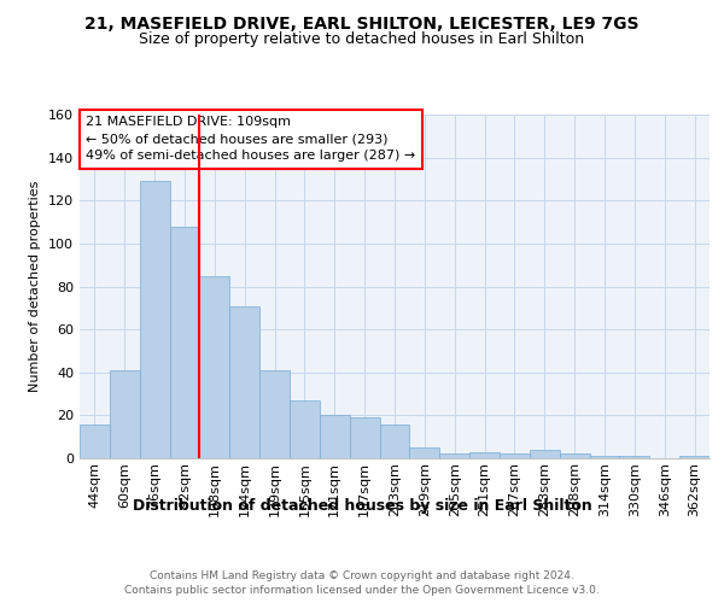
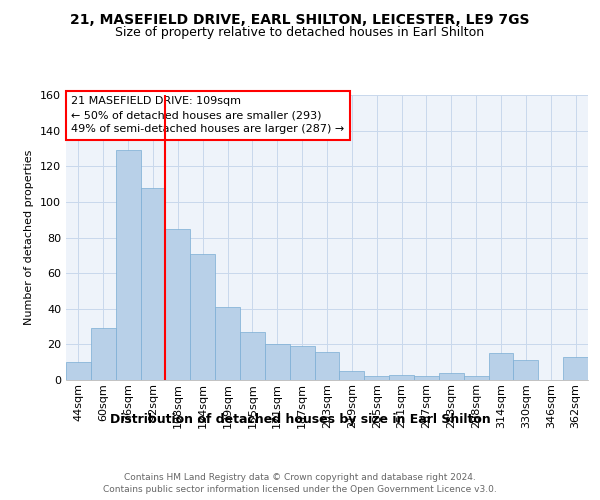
44sqm: 16 -> 10
60sqm: 41 -> 29
314sqm: 1 -> 15
330sqm: 1 -> 11
362sqm: 1 -> 13
